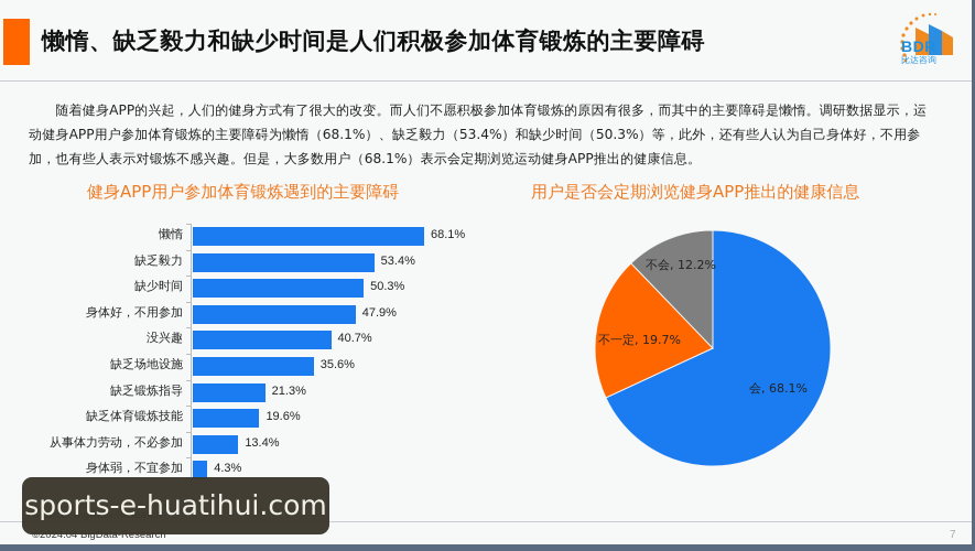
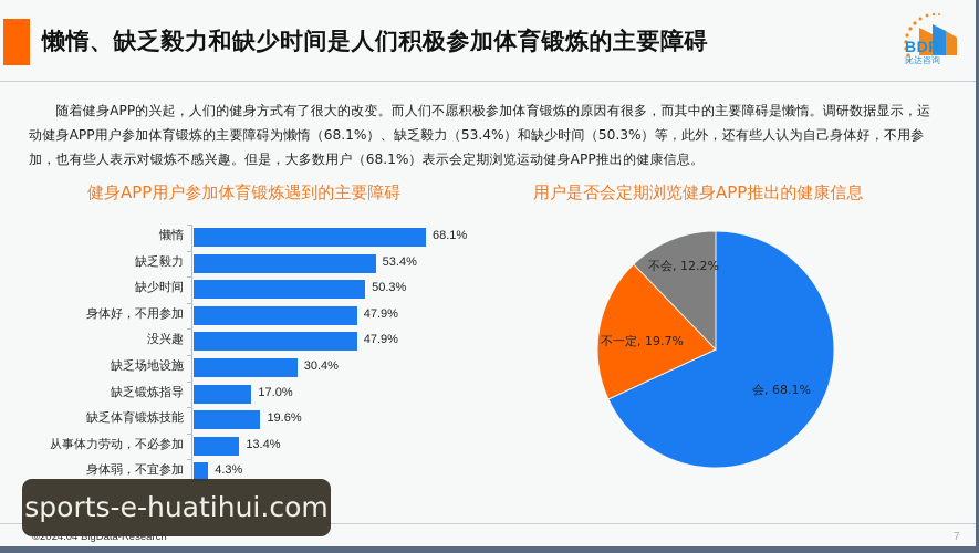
健身APP用户参加体育锻炼遇到的主要障碍/没兴趣: 40.7% -> 47.9%
健身APP用户参加体育锻炼遇到的主要障碍/缺乏场地设施: 35.6% -> 30.4%
健身APP用户参加体育锻炼遇到的主要障碍/缺乏锻炼指导: 21.3% -> 17.0%
